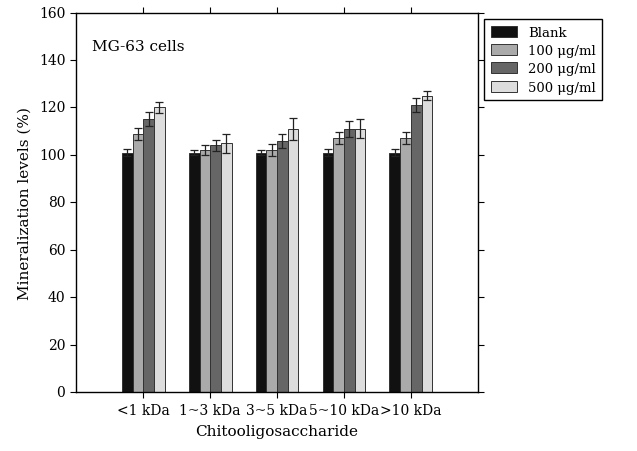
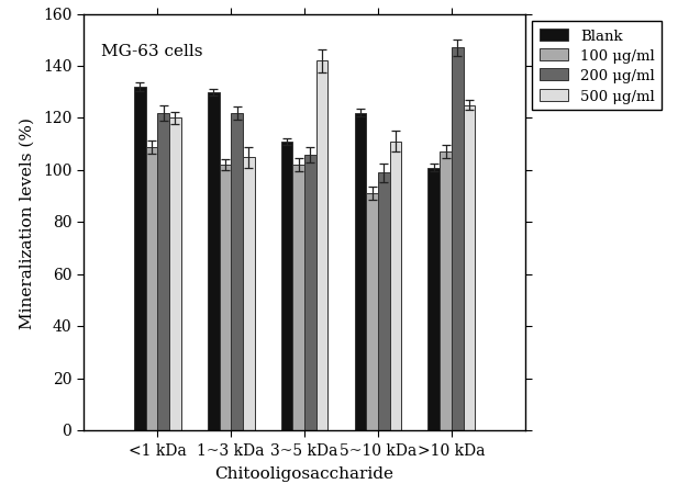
Blank/<1 kDa: 101 -> 132
200 μg/ml/<1 kDa: 115 -> 122
Blank/1~3 kDa: 101 -> 130
200 μg/ml/1~3 kDa: 104 -> 122
Blank/3~5 kDa: 101 -> 111
500 μg/ml/3~5 kDa: 111 -> 142
Blank/5~10 kDa: 101 -> 122
100 μg/ml/5~10 kDa: 107 -> 91
200 μg/ml/5~10 kDa: 111 -> 99
200 μg/ml/>10 kDa: 121 -> 147
